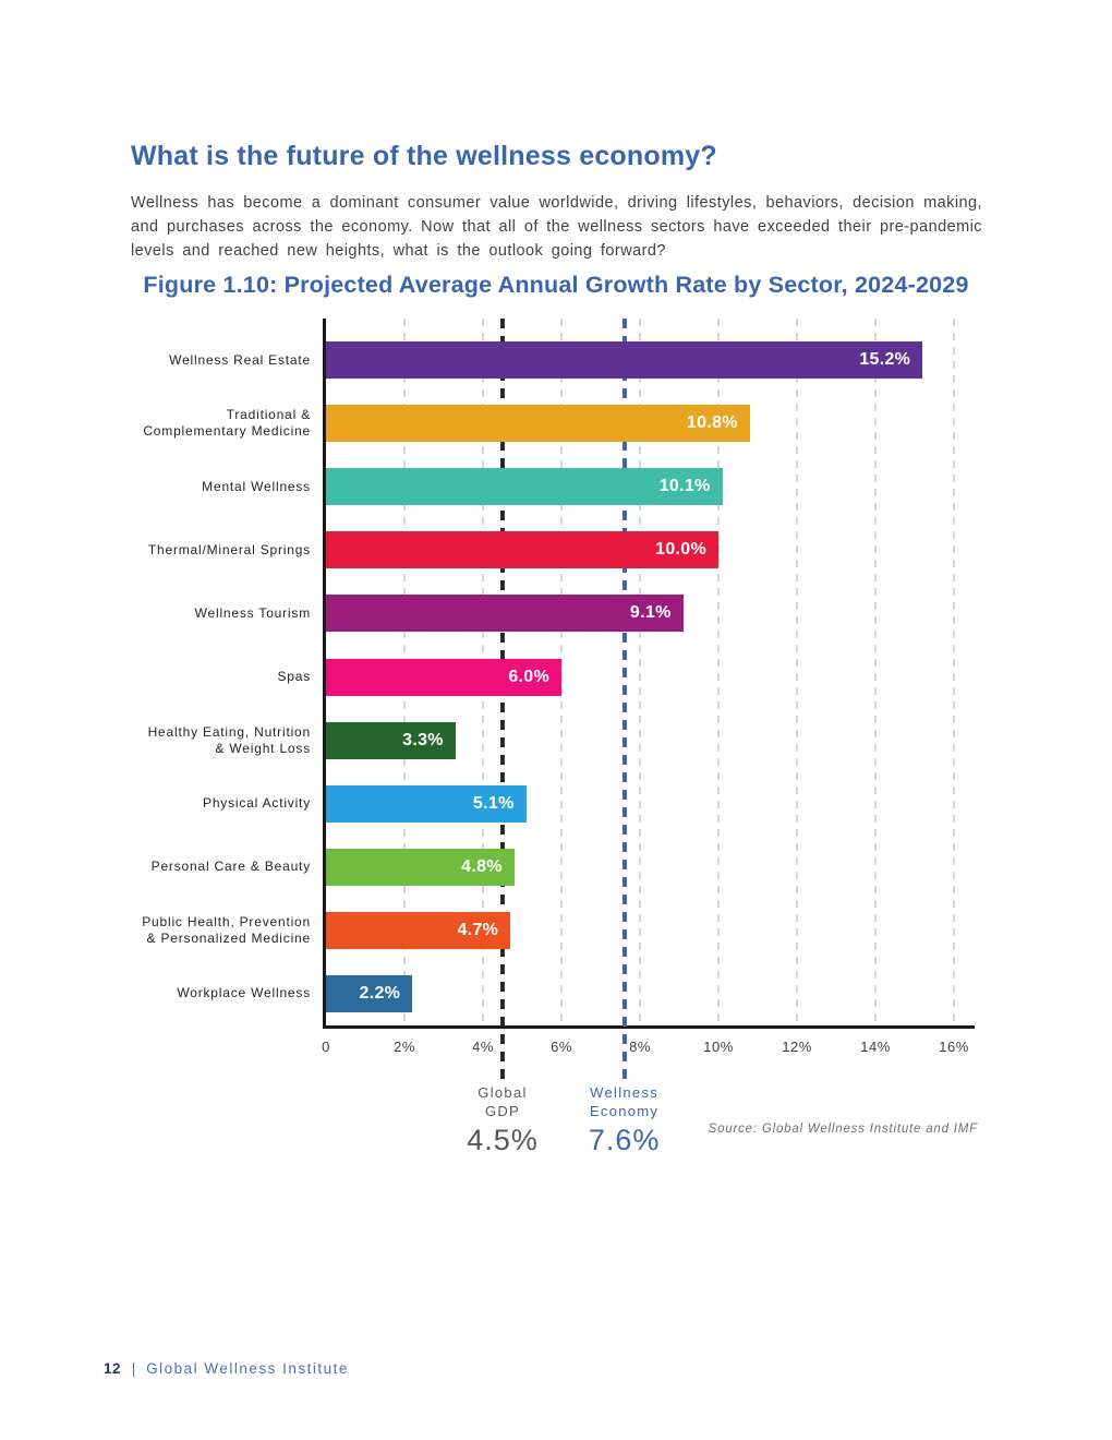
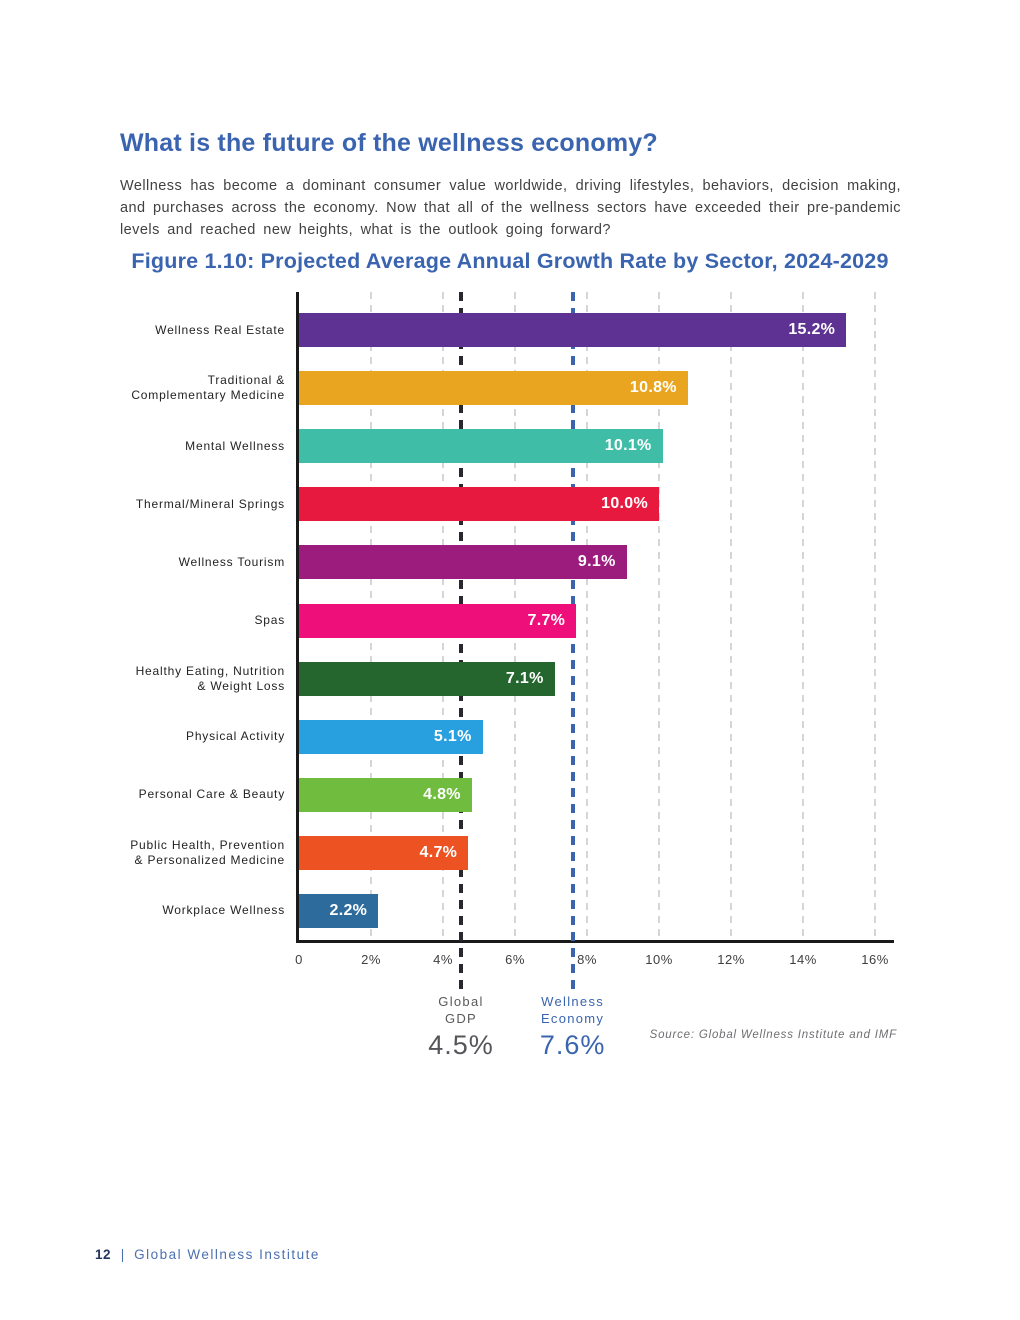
Spas: 6.0% -> 7.7%
Healthy Eating, Nutrition & Weight Loss: 3.3% -> 7.1%
